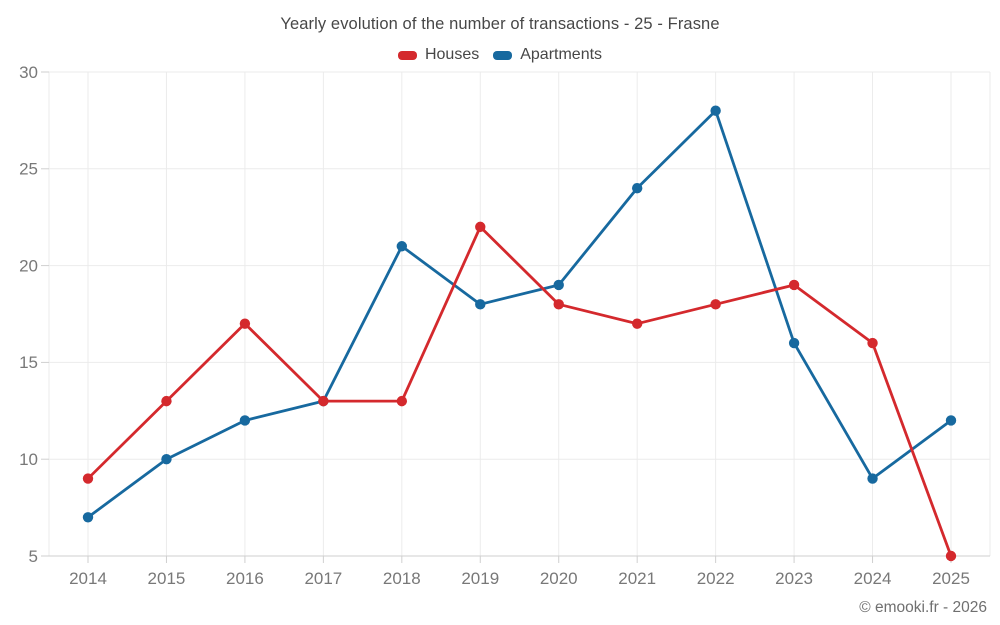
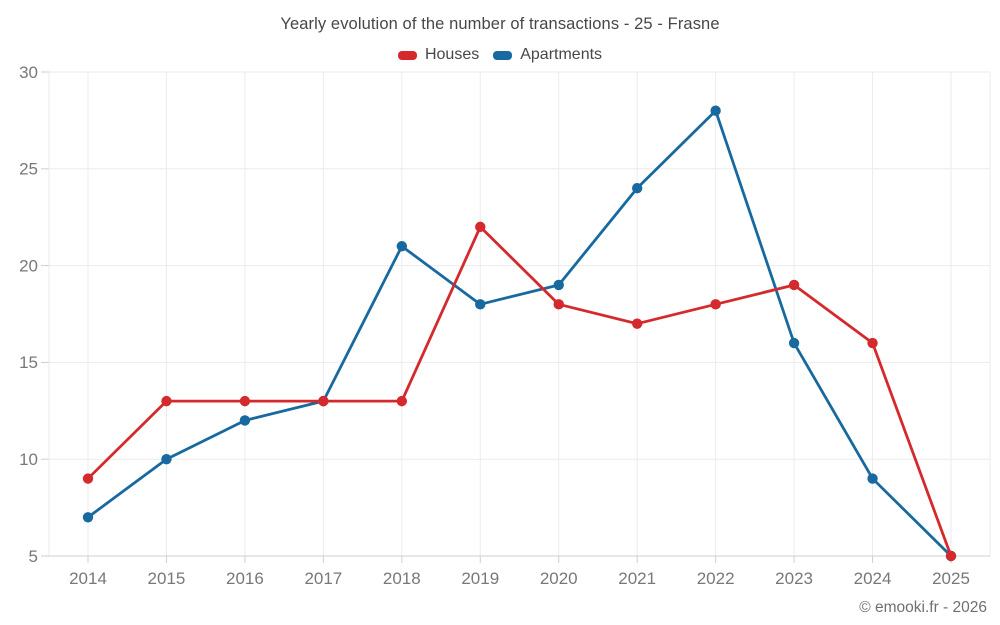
Houses/2016: 17 -> 13
Apartments/2025: 12 -> 5
